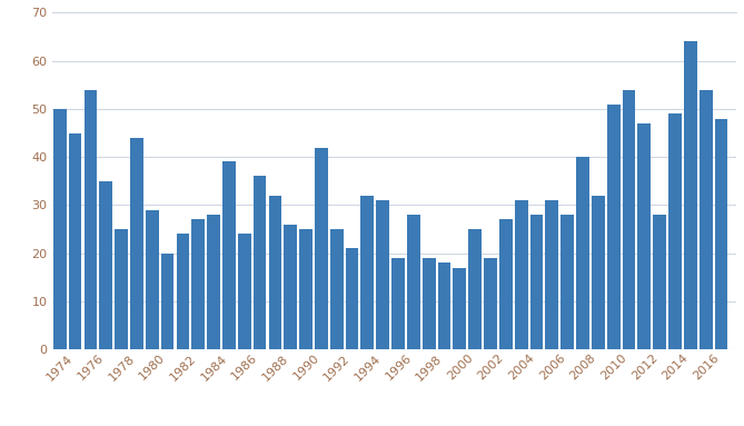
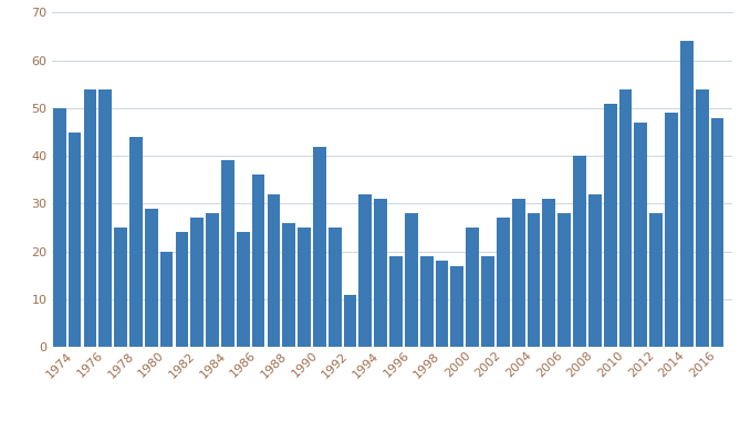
1976: 35 -> 54
1992: 21 -> 11
